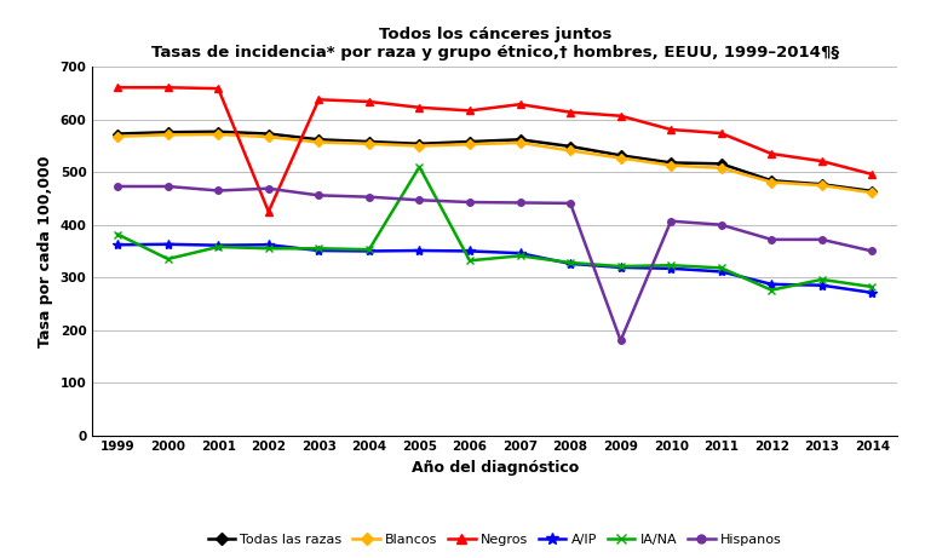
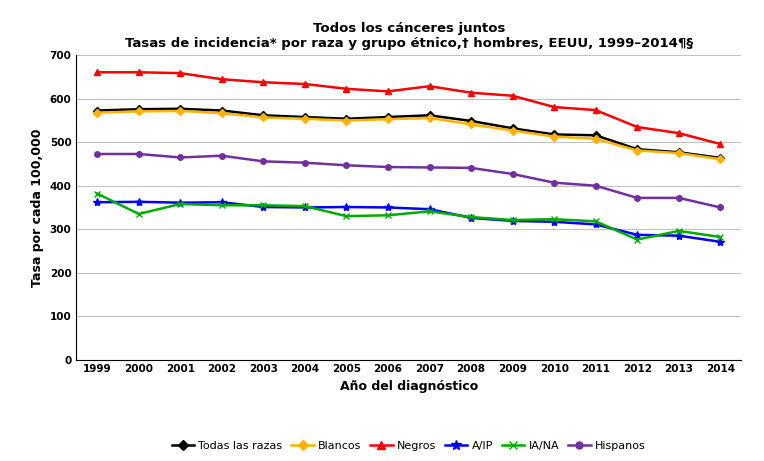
Negros/2002: 425 -> 645
IA/NA/2005: 510 -> 330
Hispanos/2009: 180 -> 427
